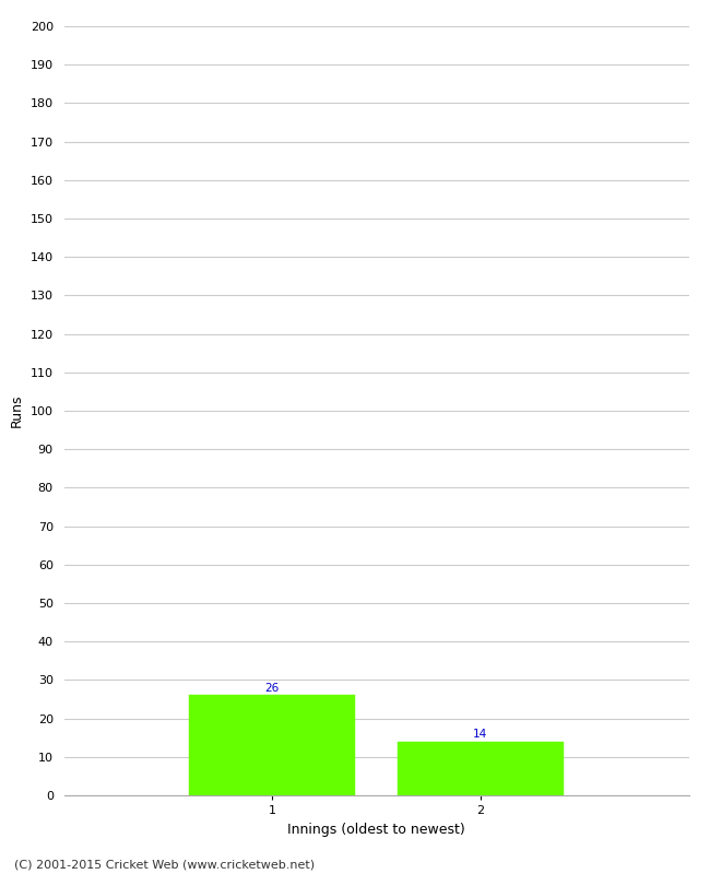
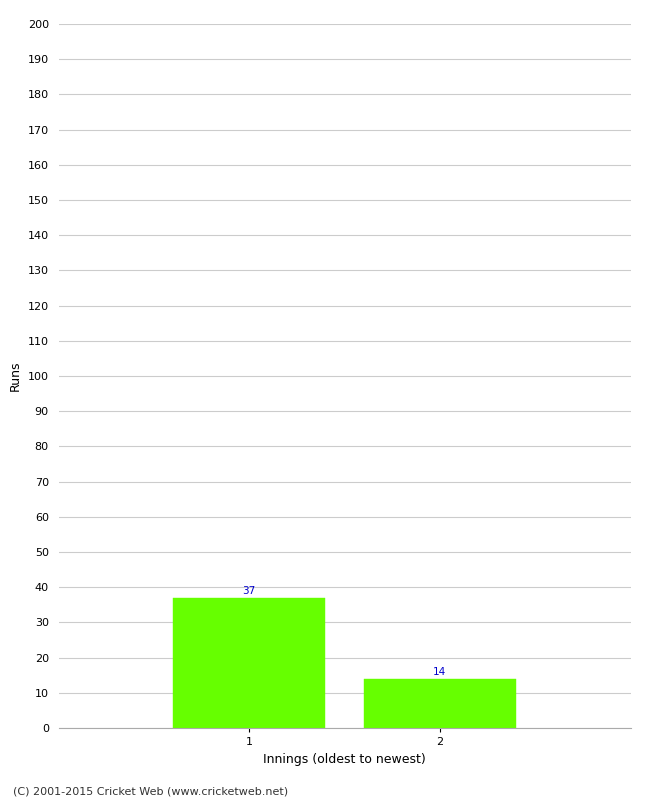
1: 26 -> 37
